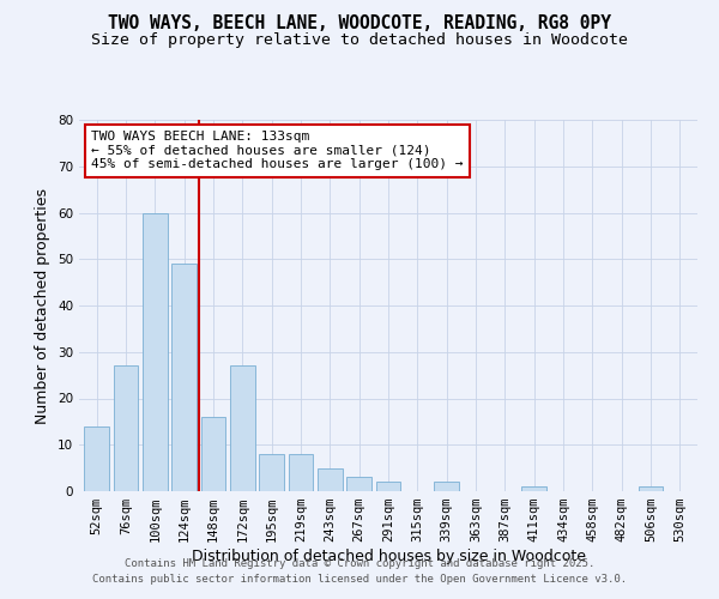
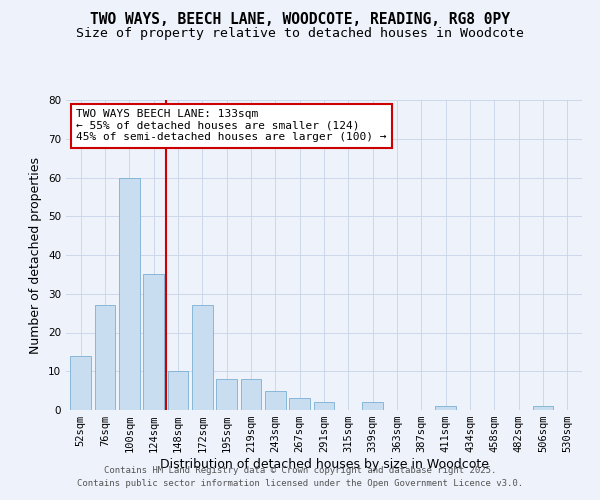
124sqm: 49 -> 35
148sqm: 16 -> 10
